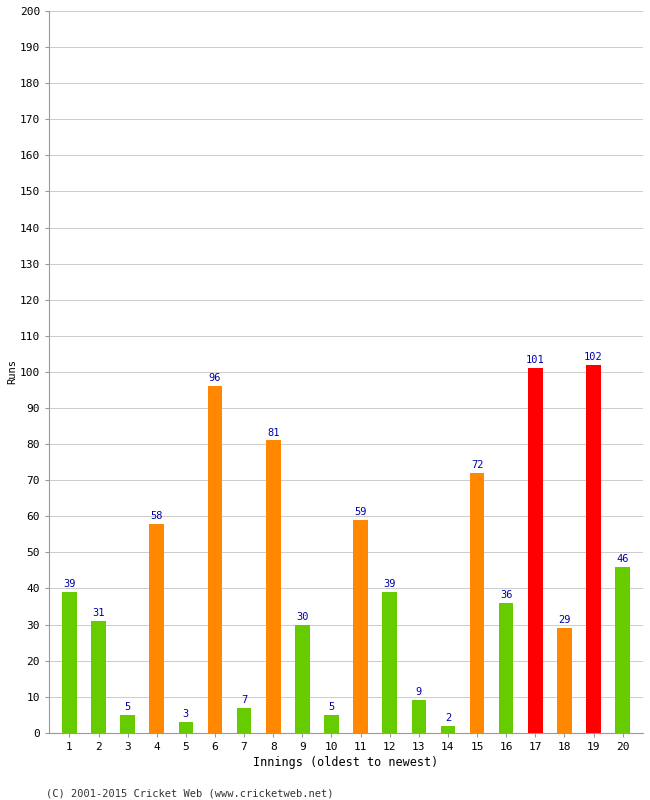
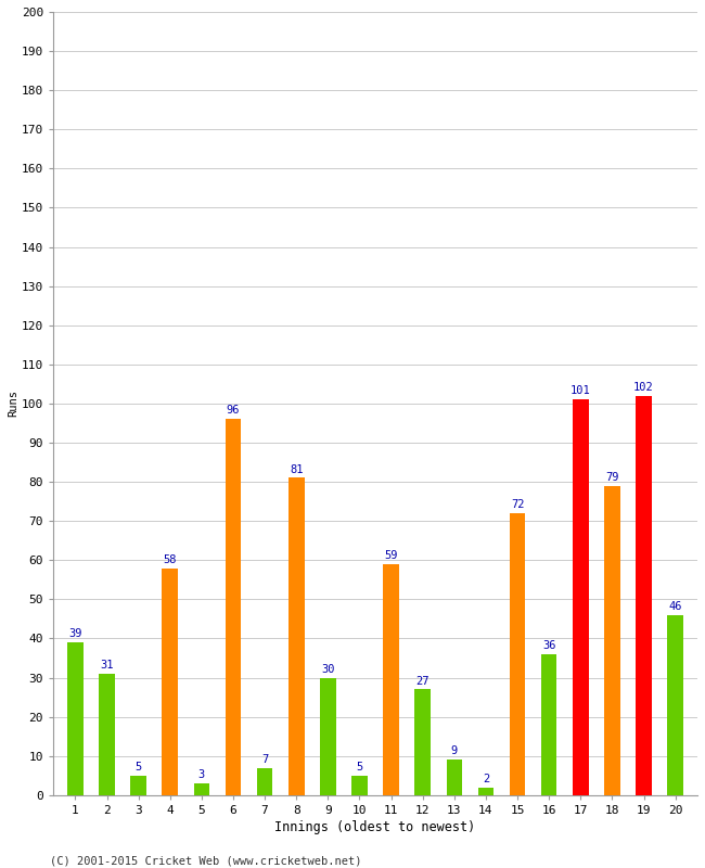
12: 39 -> 27
18: 29 -> 79
